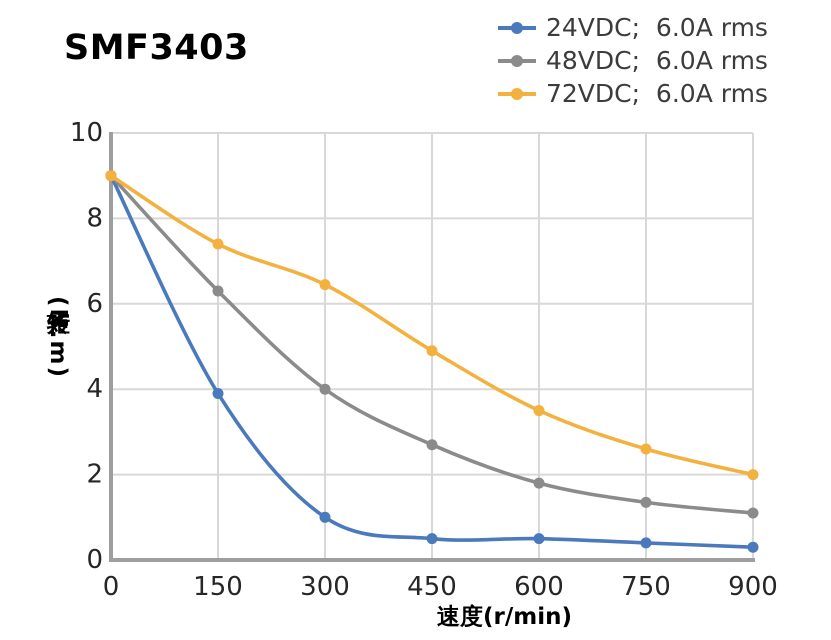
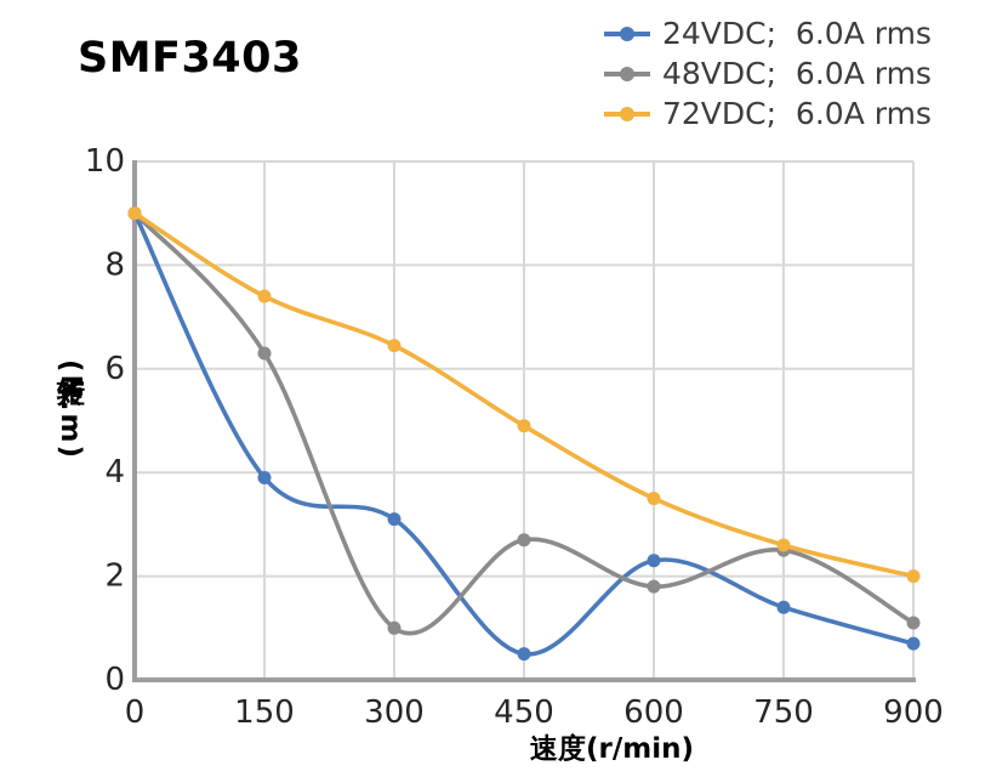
24VDC; 6.0A rms/300: 1.0 -> 3.1
48VDC; 6.0A rms/300: 4.0 -> 1.0
24VDC; 6.0A rms/600: 0.5 -> 2.3
24VDC; 6.0A rms/750: 0.4 -> 1.4
48VDC; 6.0A rms/750: 1.4 -> 2.5
24VDC; 6.0A rms/900: 0.3 -> 0.7
